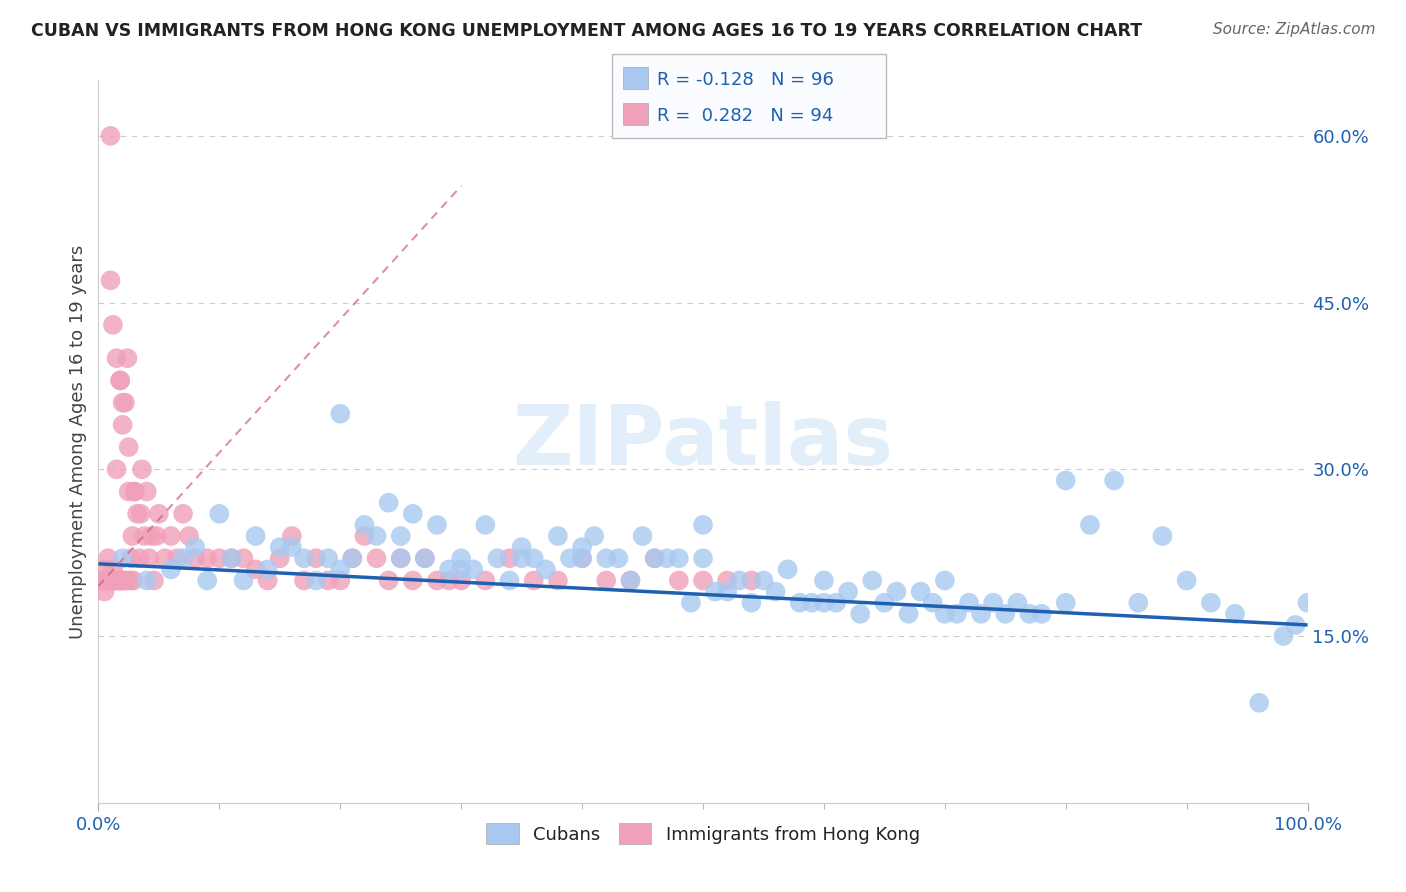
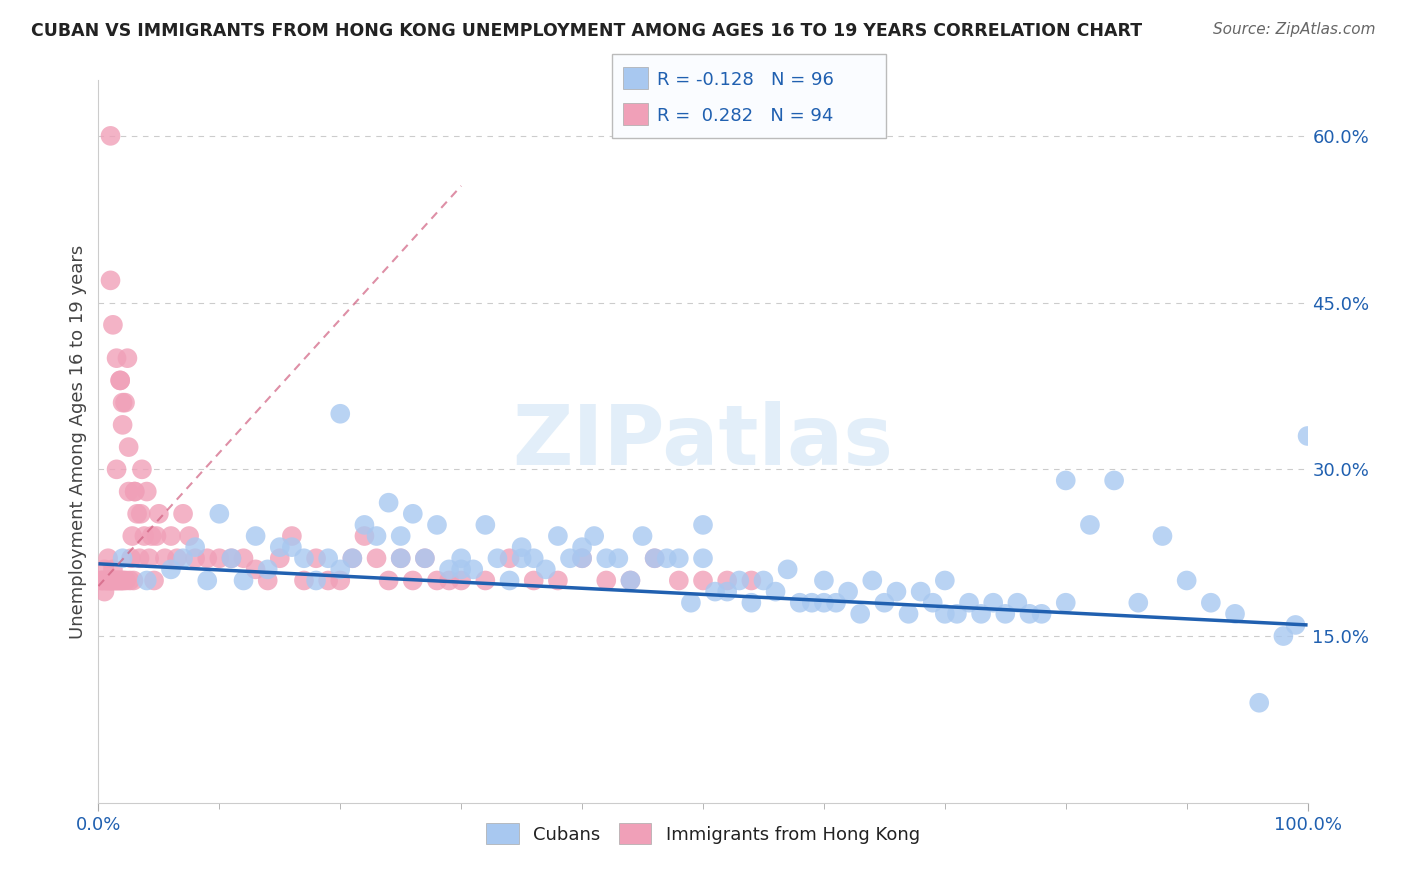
Cubans/100.0%: 18% -> 33%
